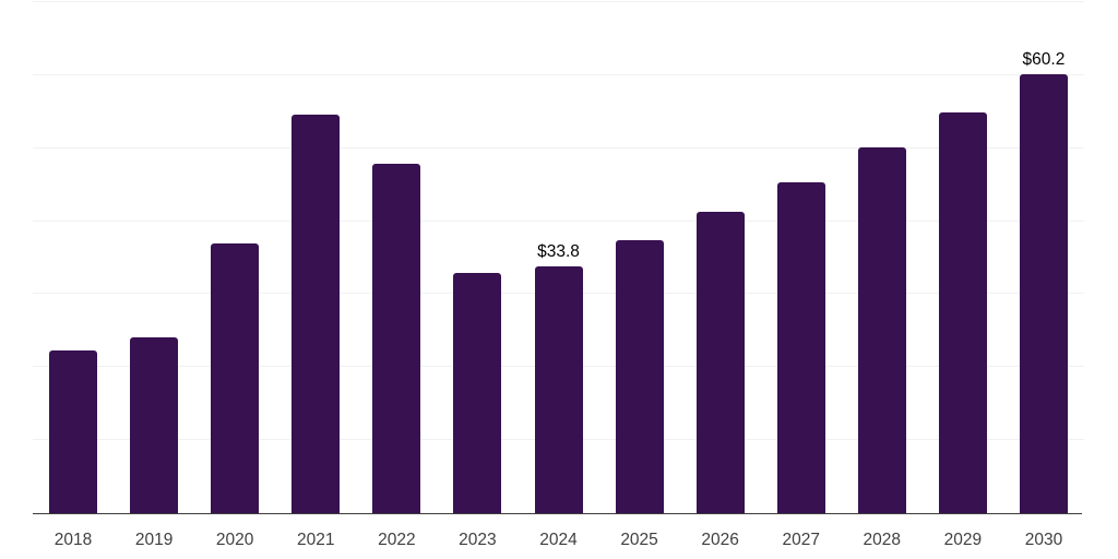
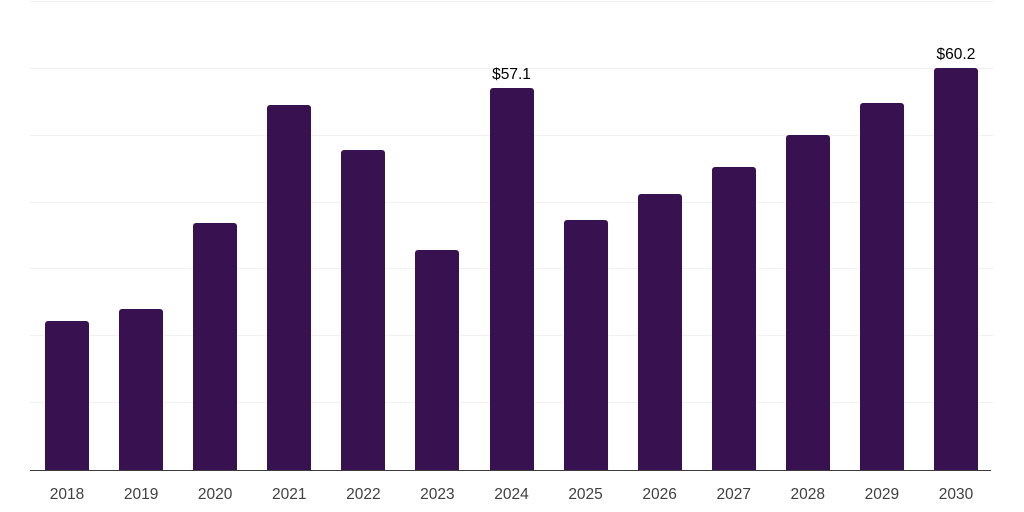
2024: $33.8 -> $57.1
